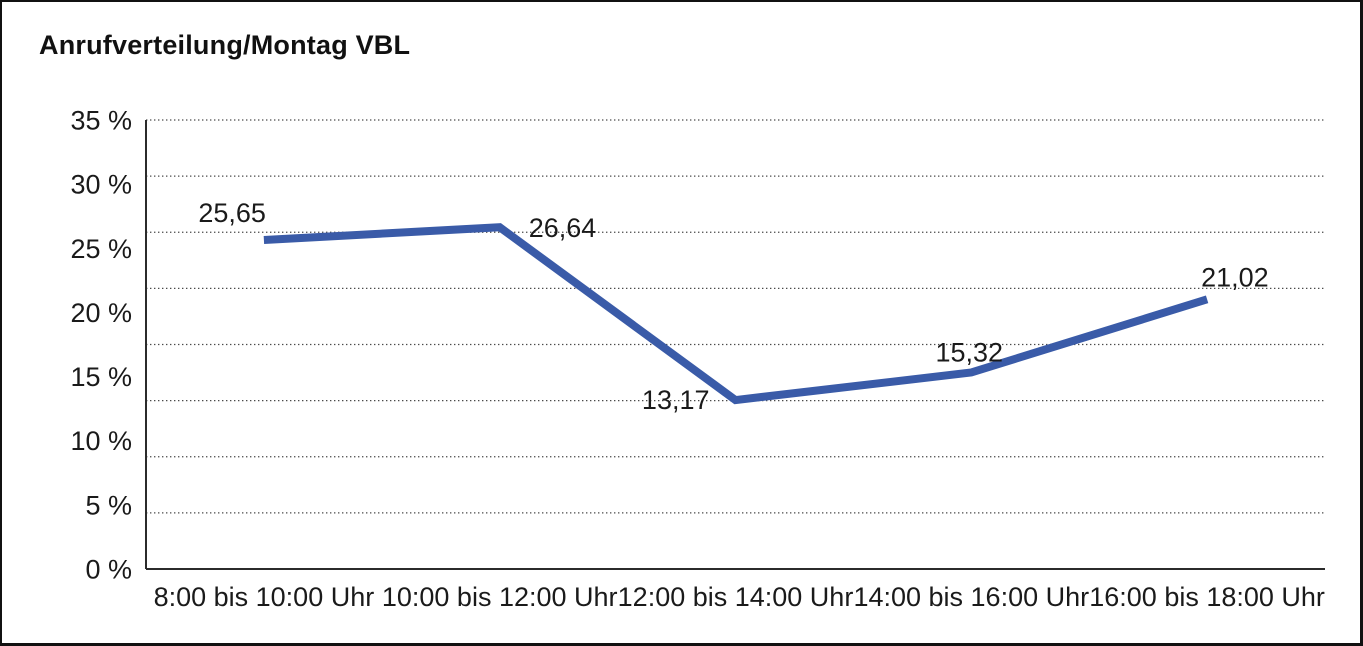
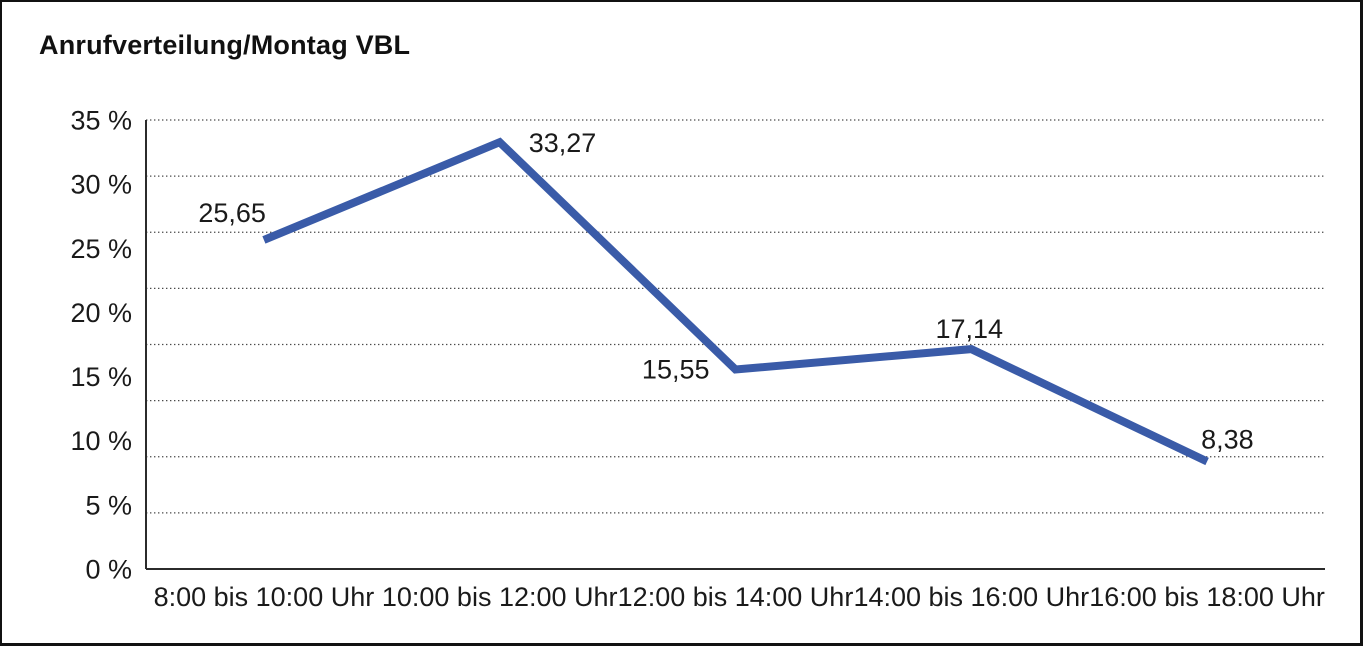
10:00 bis 12:00 Uhr: 26,64 -> 33,27
12:00 bis 14:00 Uhr: 13,17 -> 15,55
14:00 bis 16:00 Uhr: 15,32 -> 17,14
16:00 bis 18:00 Uhr: 21,02 -> 8,38
